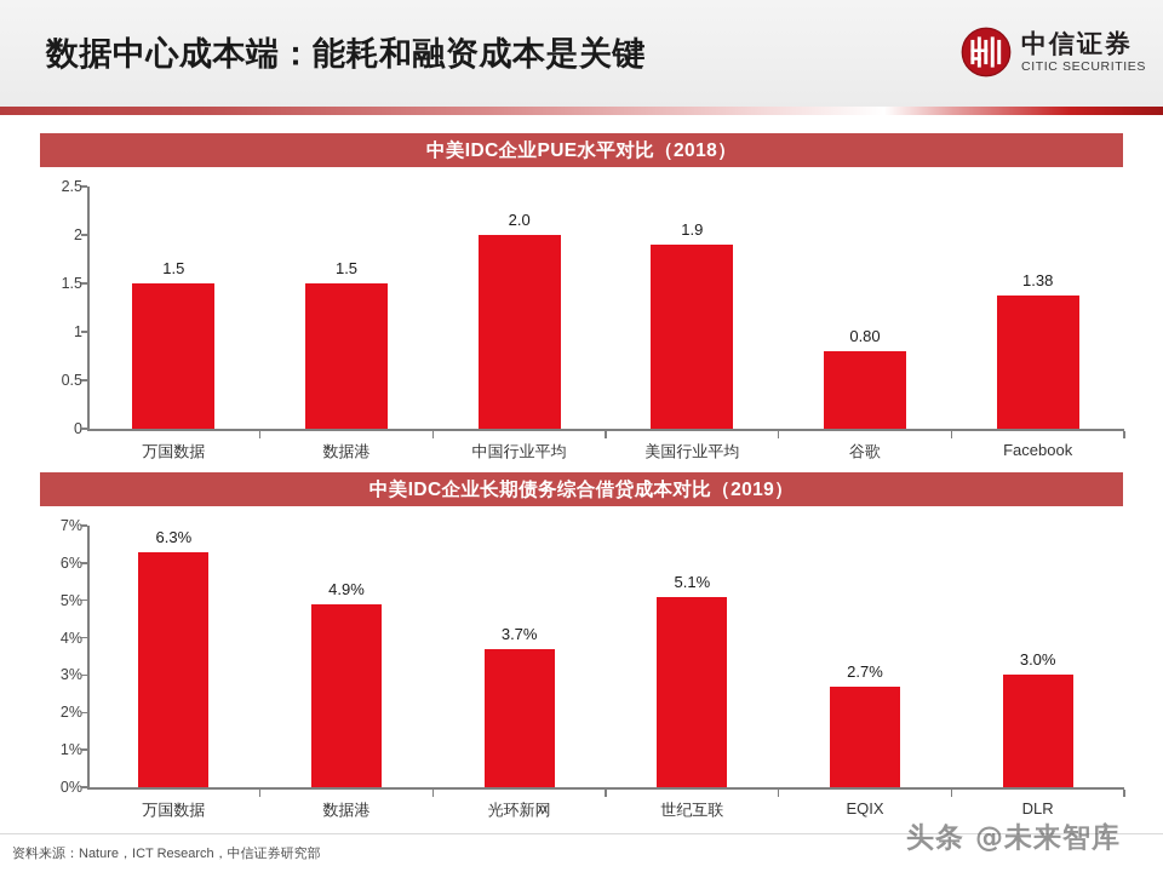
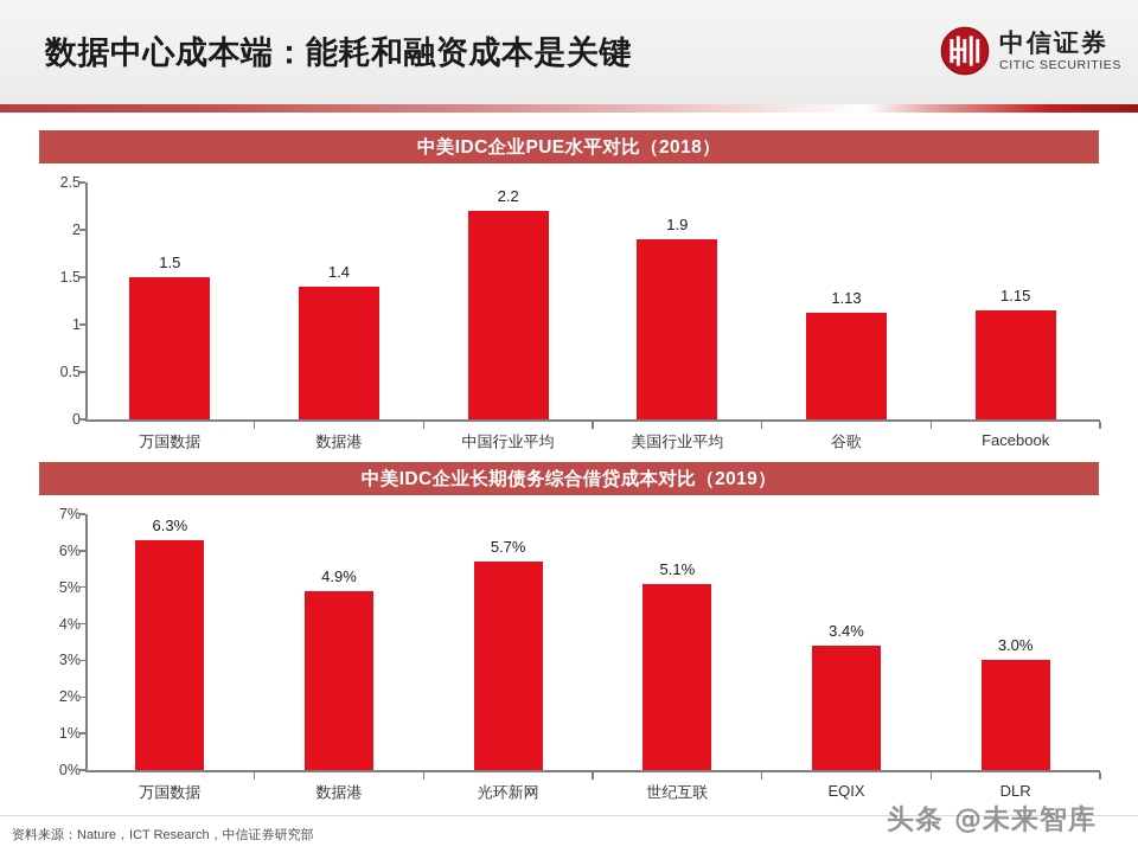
中美IDC企业PUE水平对比（2018）/数据港: 1.5 -> 1.4
中美IDC企业PUE水平对比（2018）/中国行业平均: 2.0 -> 2.2
中美IDC企业PUE水平对比（2018）/谷歌: 0.80 -> 1.13
中美IDC企业PUE水平对比（2018）/Facebook: 1.38 -> 1.15
中美IDC企业长期债务综合借贷成本对比（2019）/光环新网: 3.7% -> 5.7%
中美IDC企业长期债务综合借贷成本对比（2019）/EQIX: 2.7% -> 3.4%
